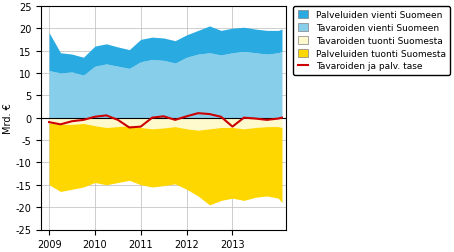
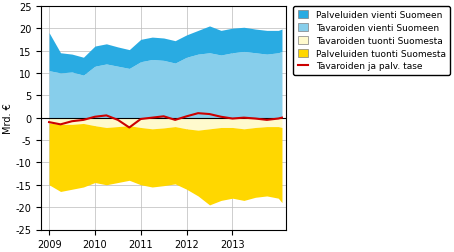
Tavaroiden ja palv. tase/2011: -2.0 -> -0.3
Tavaroiden ja palv. tase/2013: -2.0 -> -0.2
